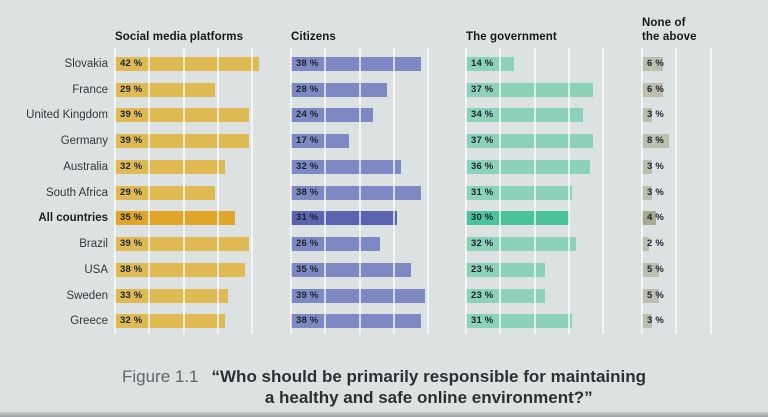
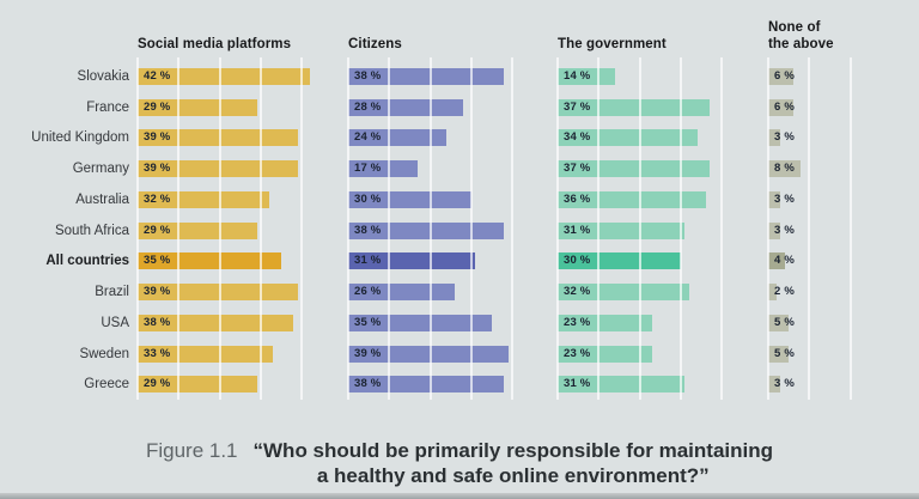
Citizens/Australia: 32 -> 30
Social media platforms/Greece: 32 -> 29
